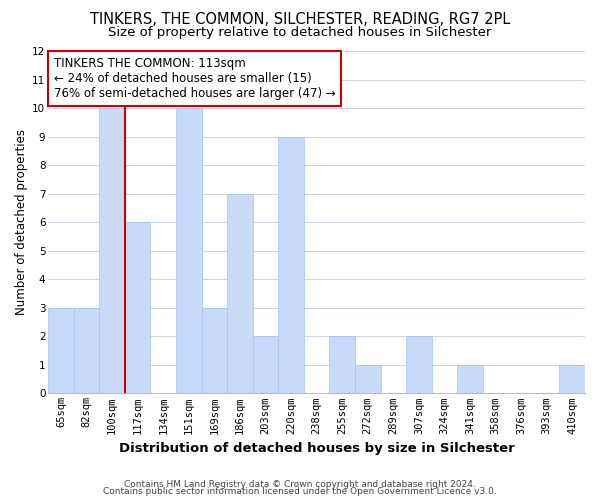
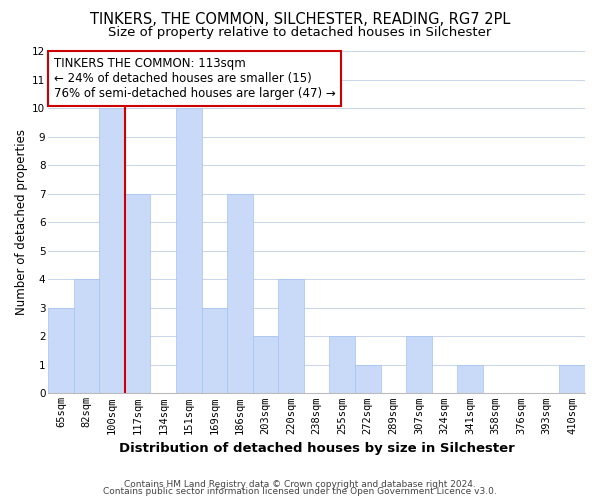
82sqm: 3 -> 4
117sqm: 6 -> 7
220sqm: 9 -> 4
